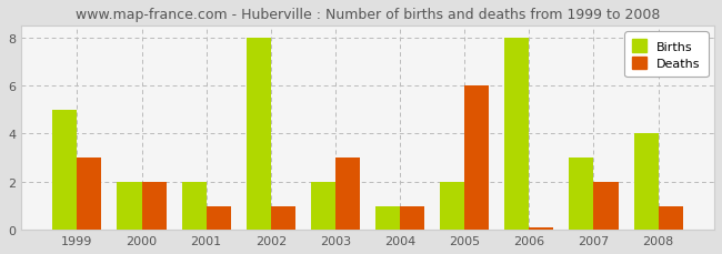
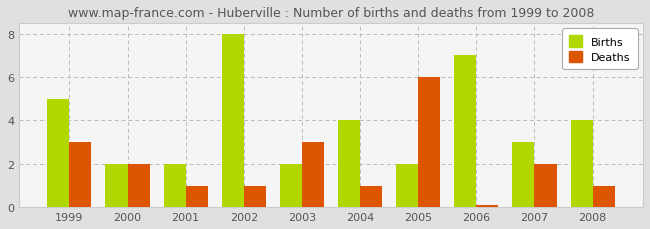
Births/2004: 1 -> 4
Births/2006: 8 -> 7
